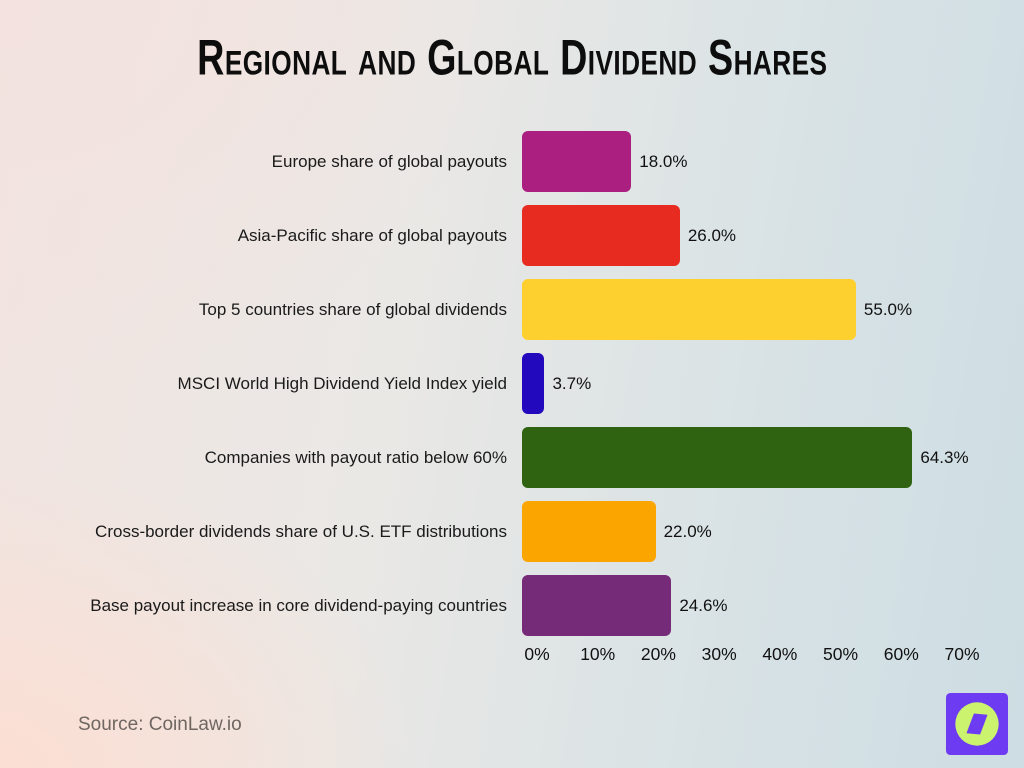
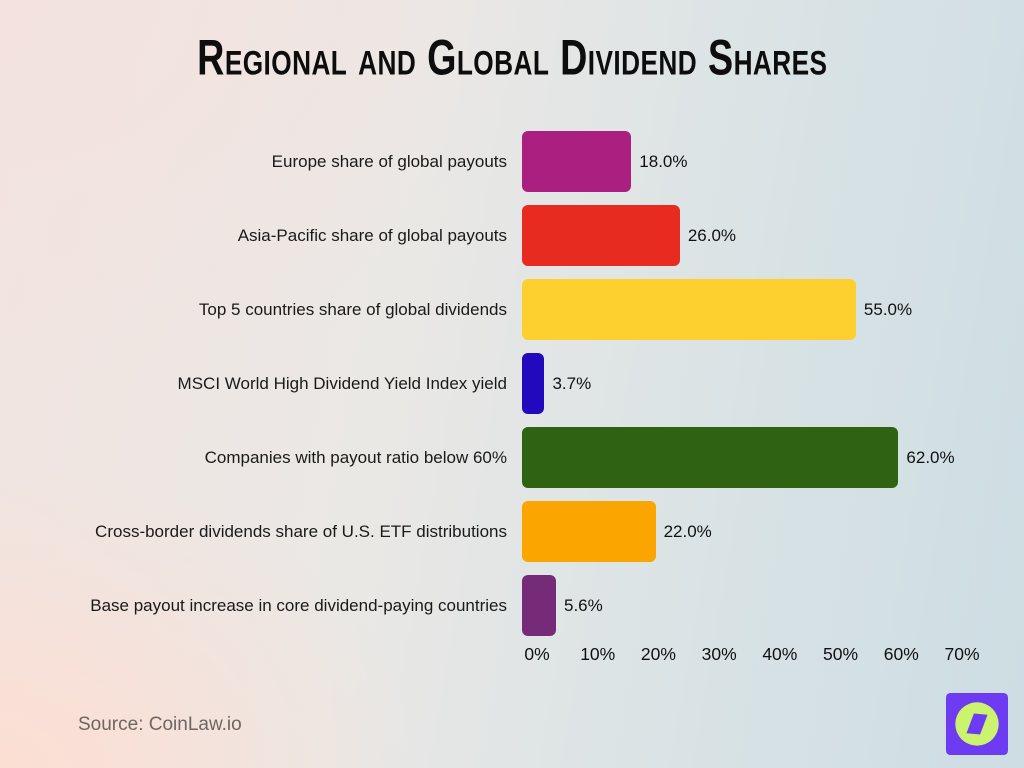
Companies with payout ratio below 60%: 64.3% -> 62.0%
Base payout increase in core dividend-paying countries: 24.6% -> 5.6%
